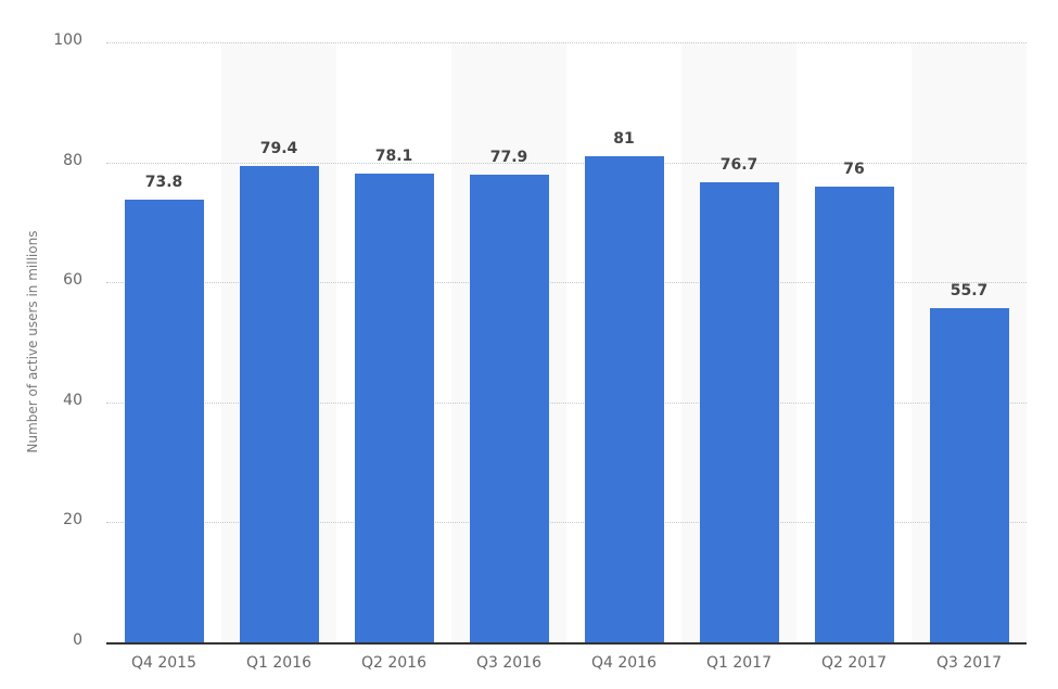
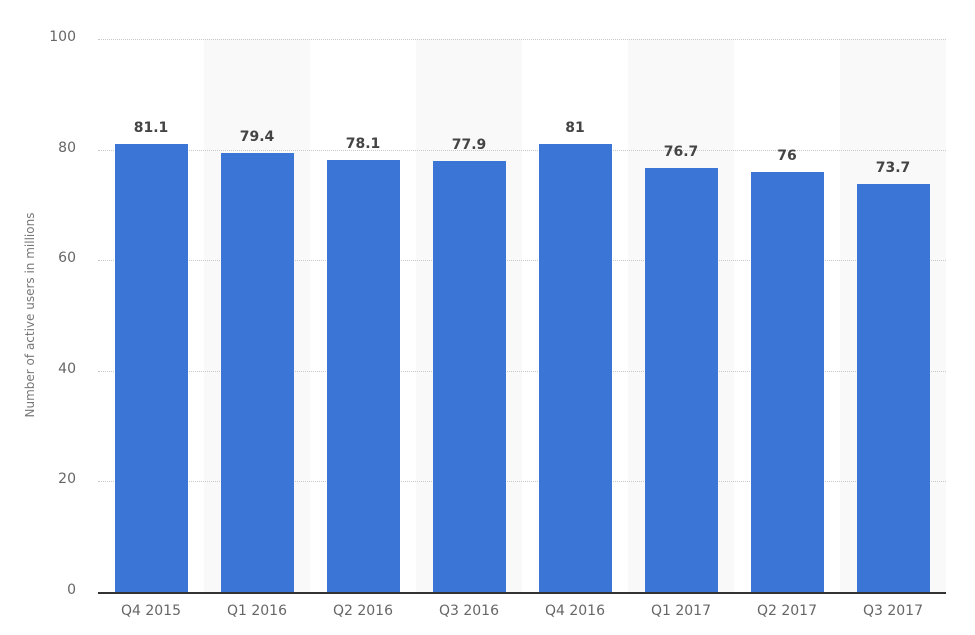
Q4 2015: 73.8 -> 81.1
Q3 2017: 55.7 -> 73.7
